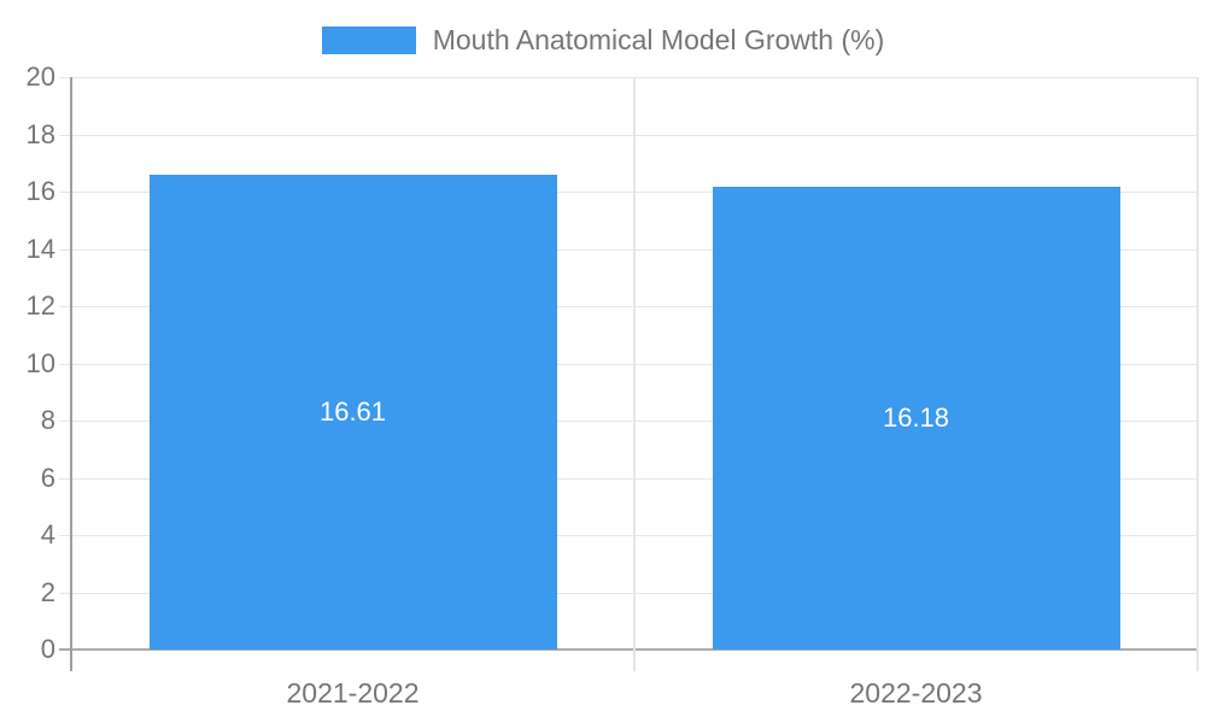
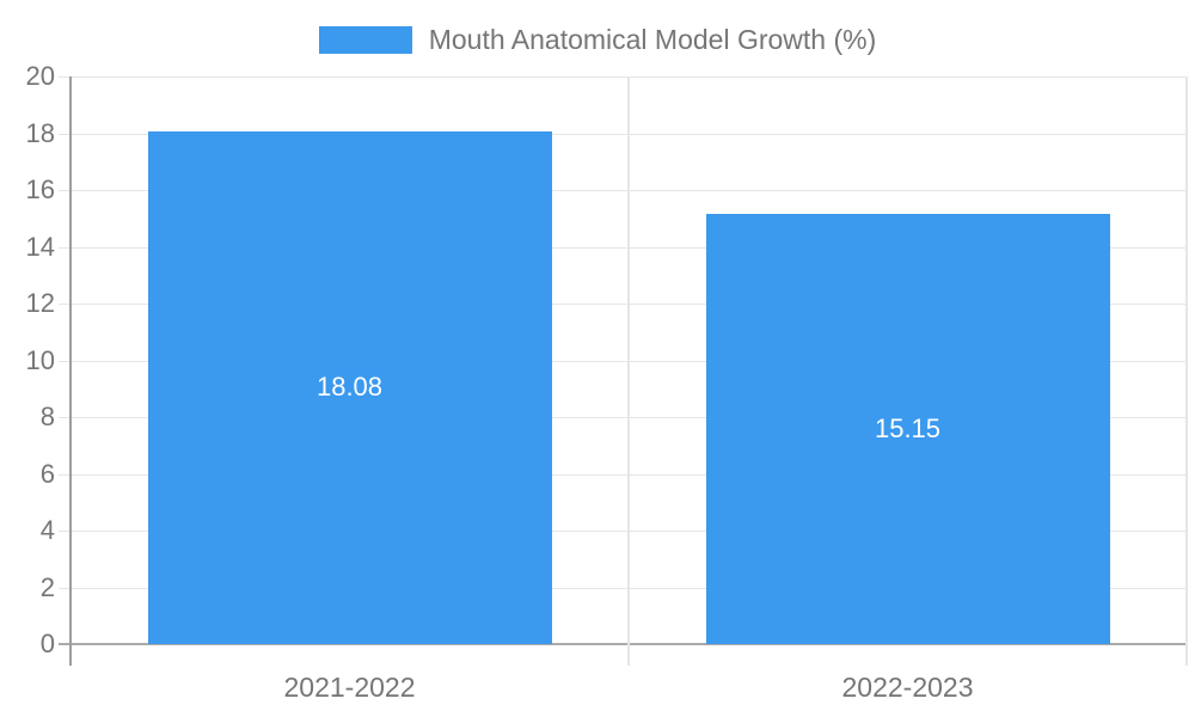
2021-2022: 16.61 -> 18.08
2022-2023: 16.18 -> 15.15
